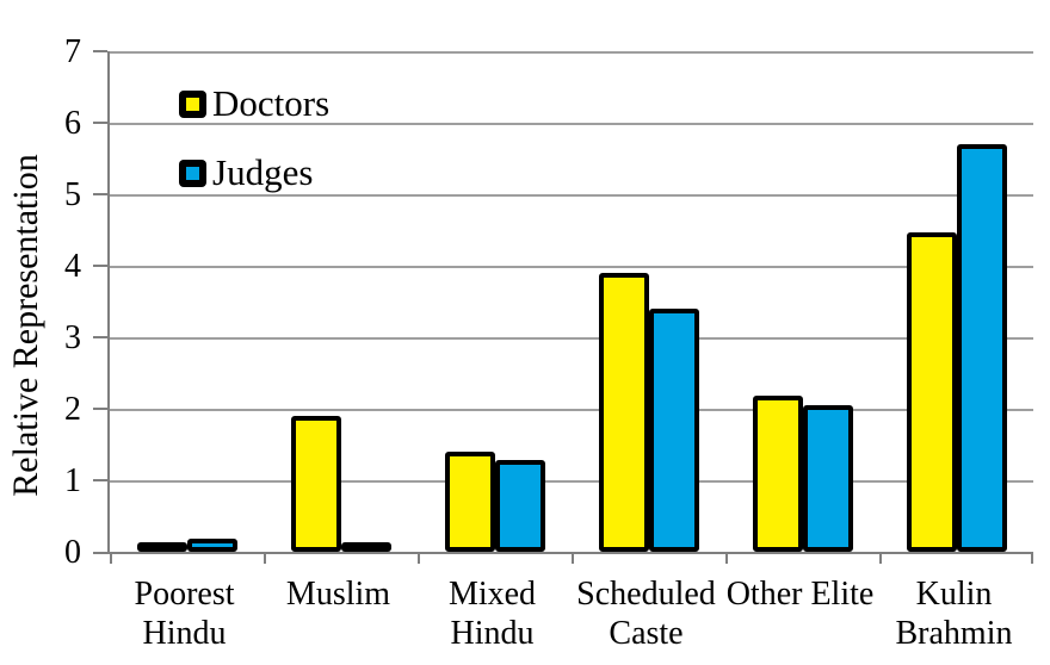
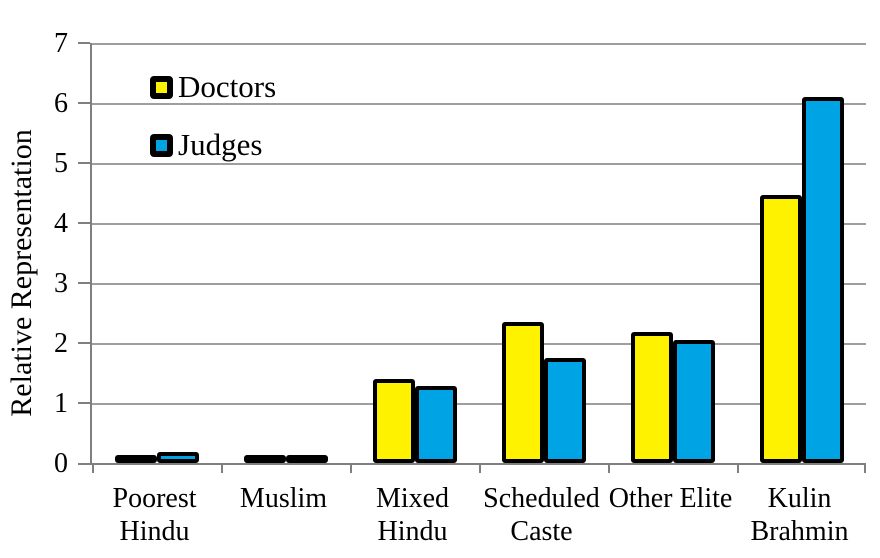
Doctors/Muslim: 1.9 -> 0.1
Doctors/Scheduled Caste: 3.9 -> 2.4
Judges/Scheduled Caste: 3.4 -> 1.8
Judges/Kulin Brahmin: 5.7 -> 6.1
